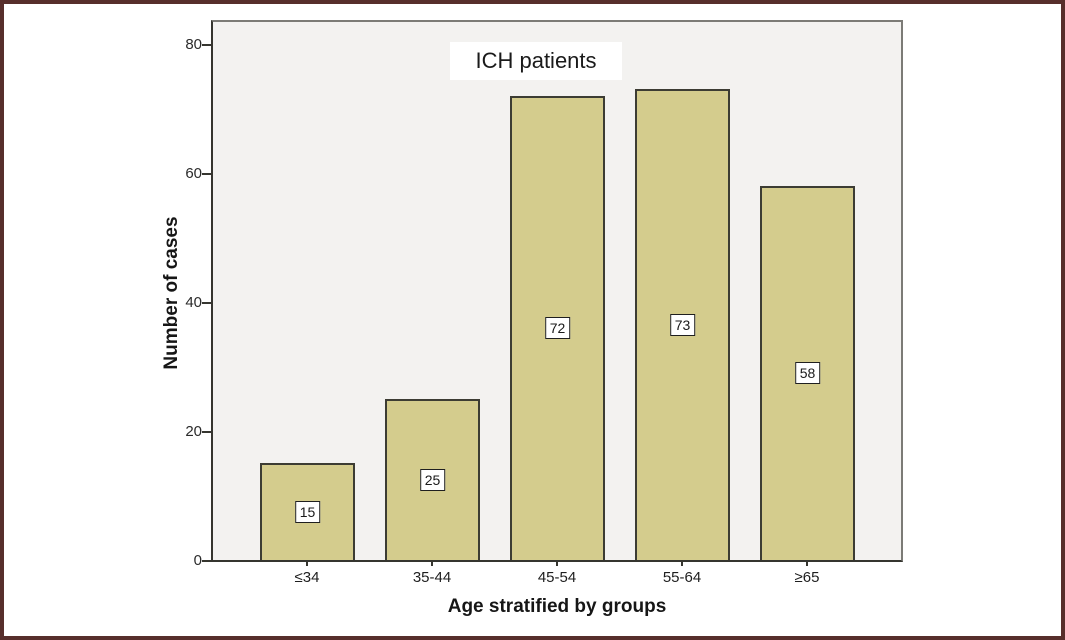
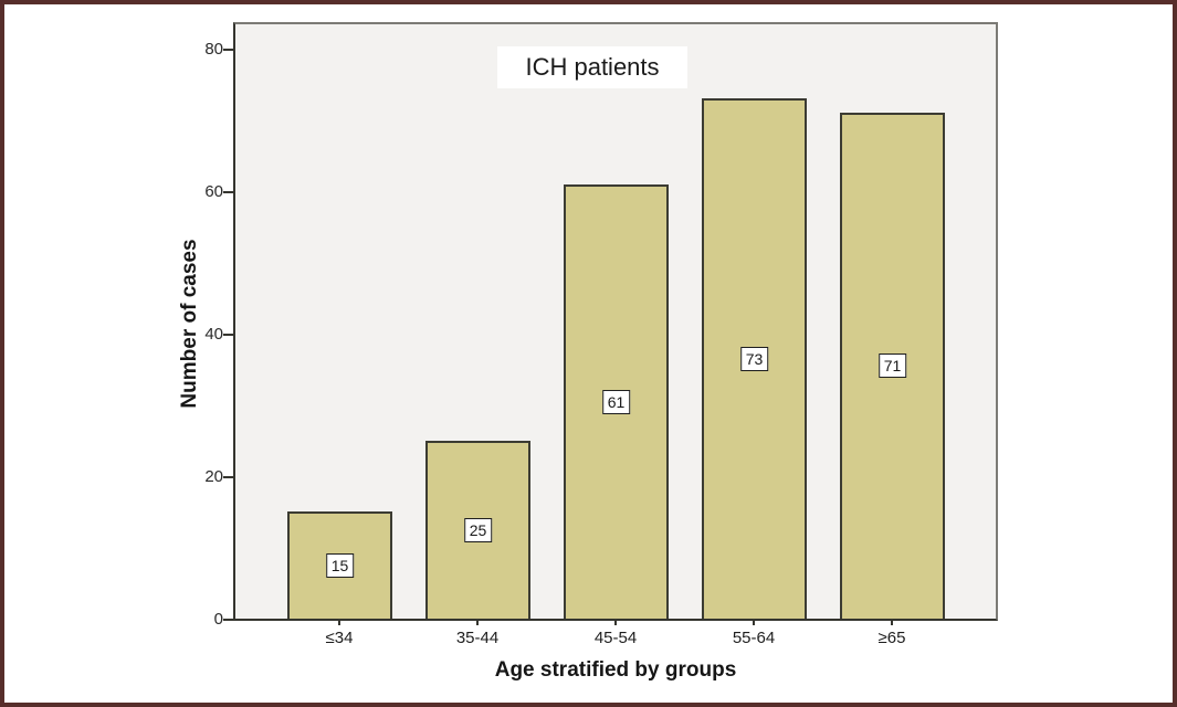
45-54: 72 -> 61
≥65: 58 -> 71
